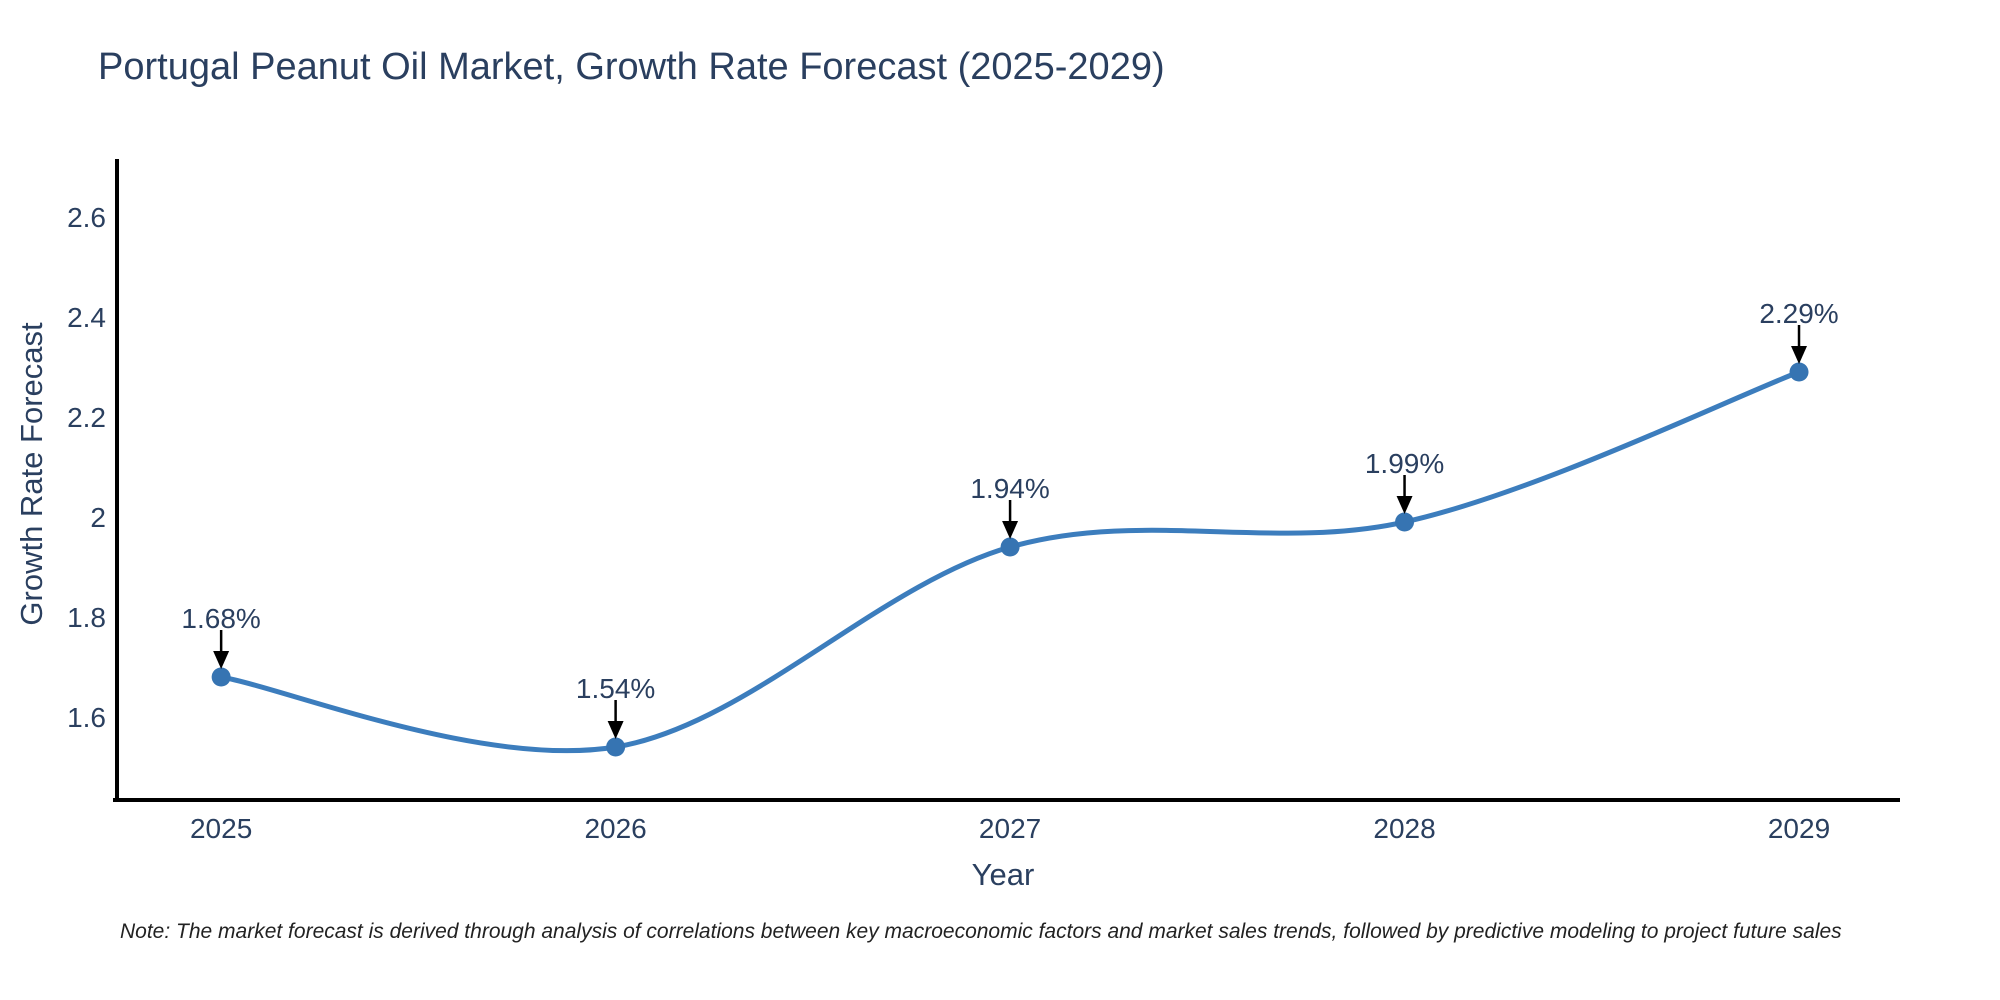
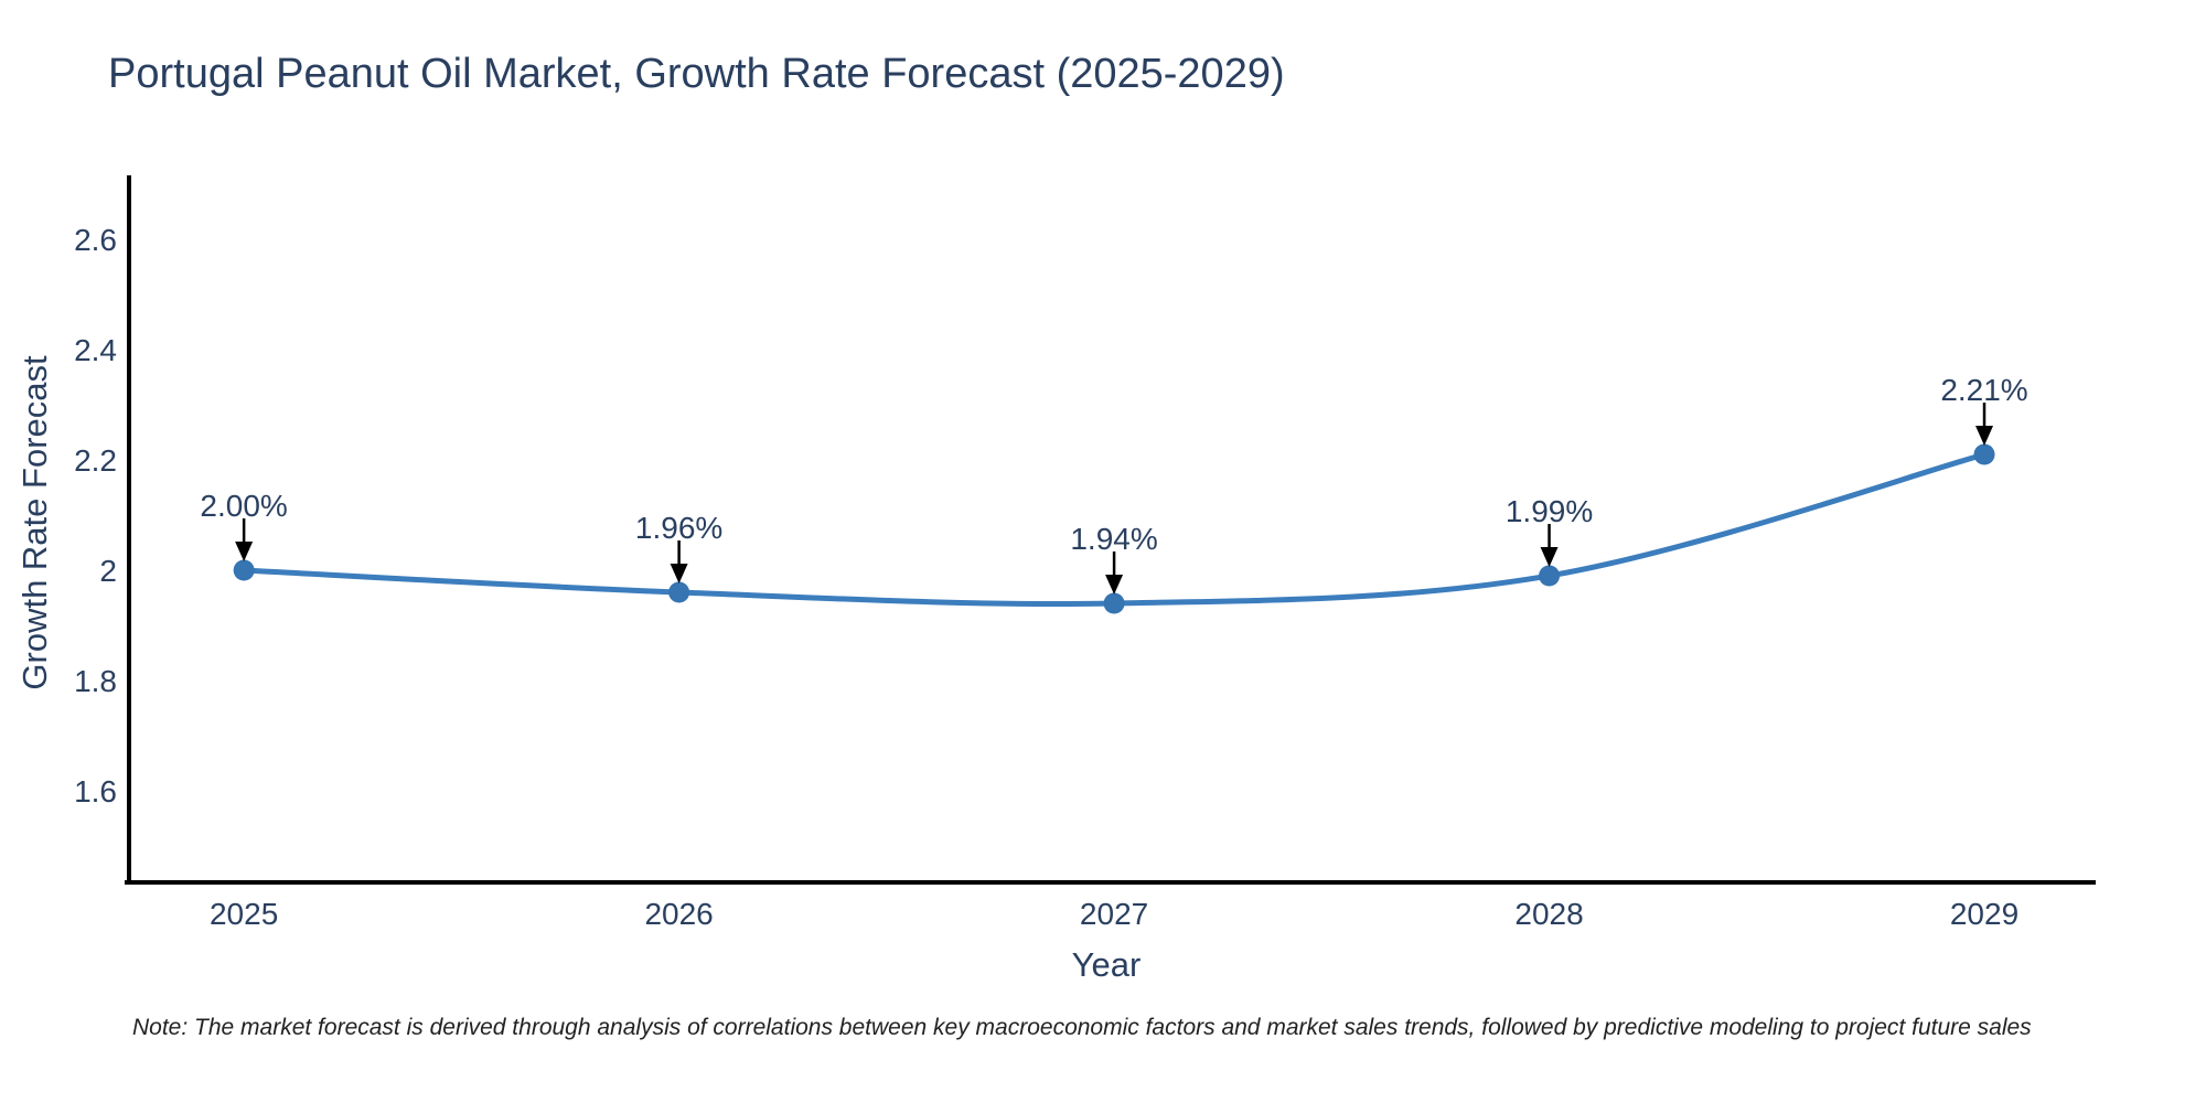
2025: 1.68% -> 2.00%
2026: 1.54% -> 1.96%
2029: 2.29% -> 2.21%
